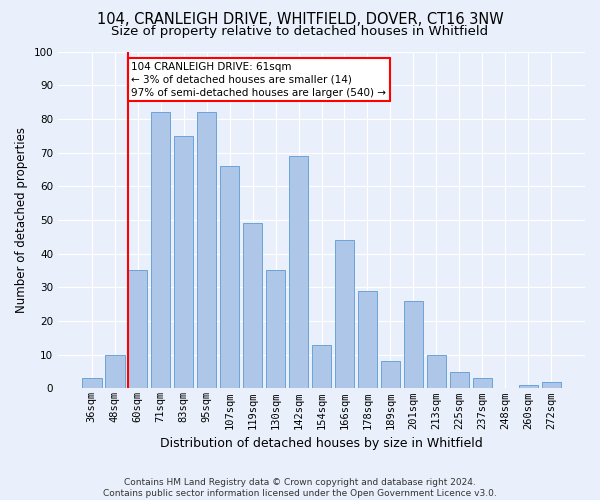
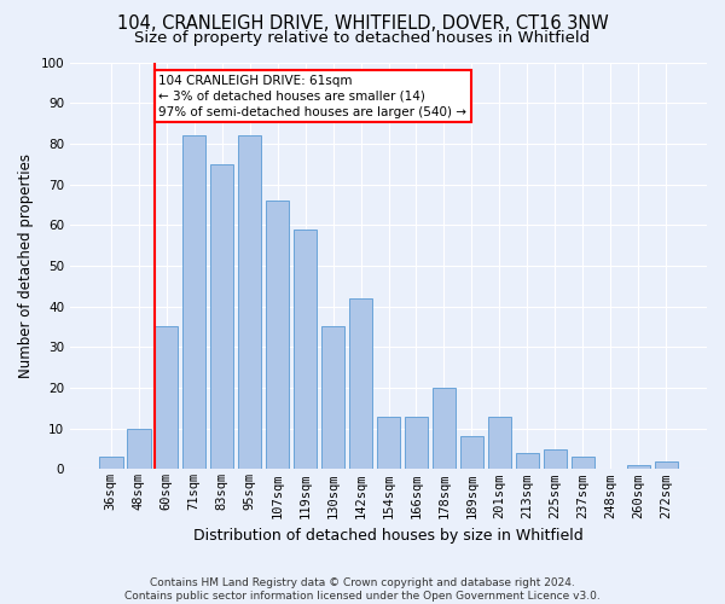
119sqm: 49 -> 59
142sqm: 69 -> 42
166sqm: 44 -> 13
178sqm: 29 -> 20
201sqm: 26 -> 13
213sqm: 10 -> 4
